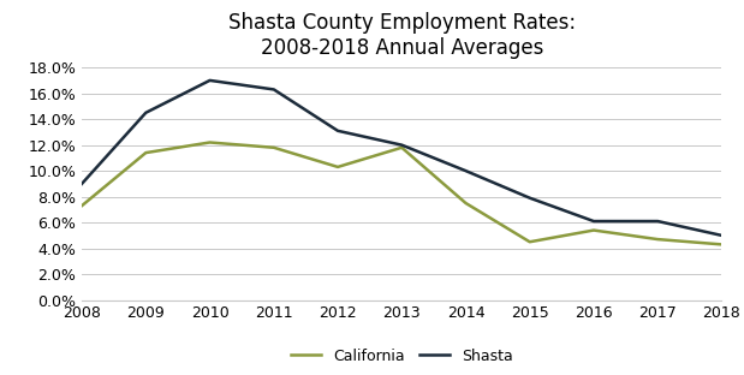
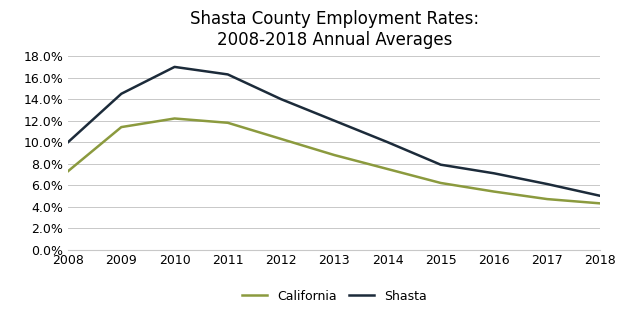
Shasta/2008: 9.0% -> 10.0%
Shasta/2012: 13.1% -> 14.0%
California/2013: 11.8% -> 8.8%
California/2015: 4.5% -> 6.2%
Shasta/2016: 6.1% -> 7.1%
